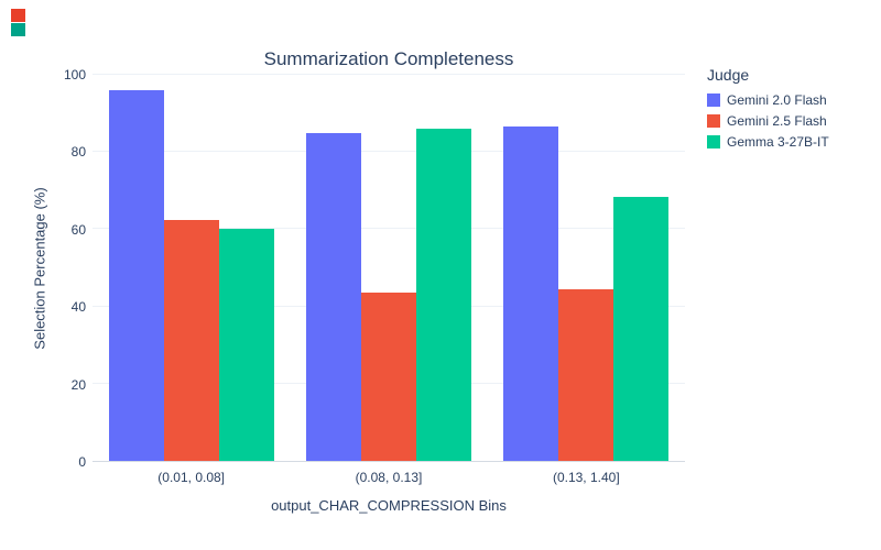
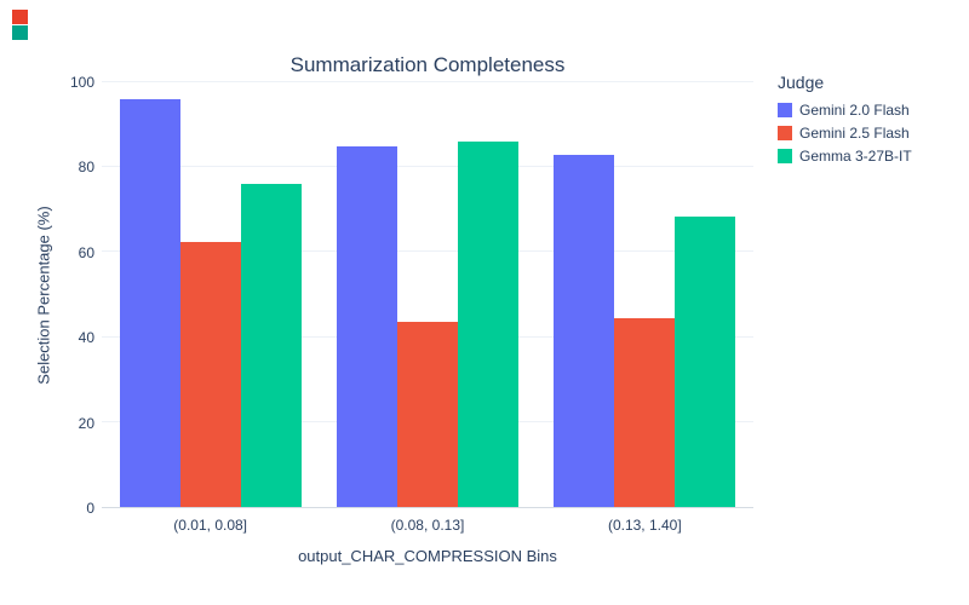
Gemma 3-27B-IT/(0.01, 0.08]: 60 -> 76
Gemini 2.0 Flash/(0.13, 1.40]: 86 -> 83
